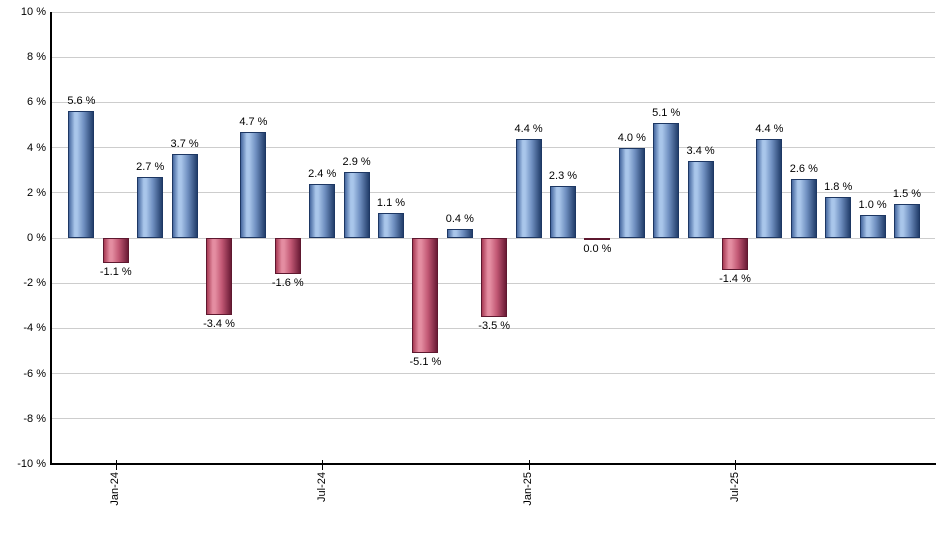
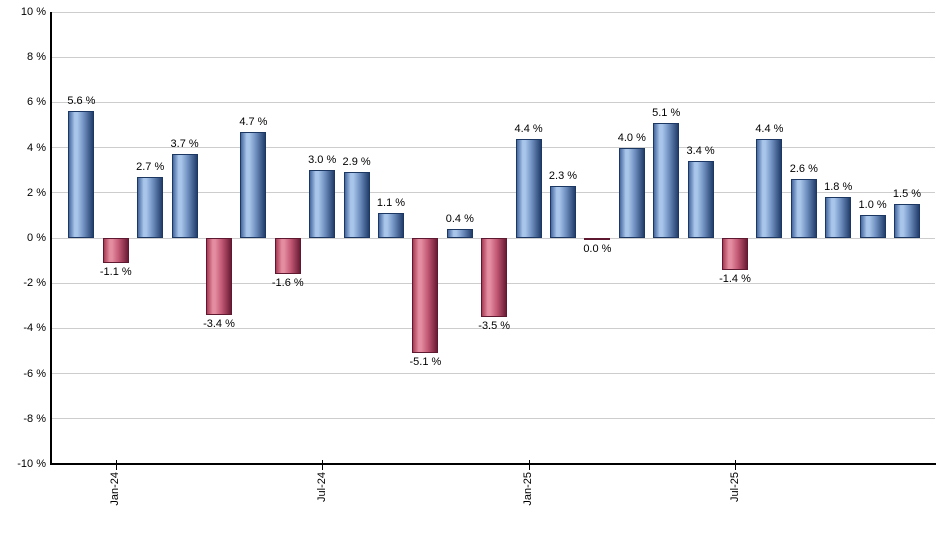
Jul-24: 2.4 -> 3.0
